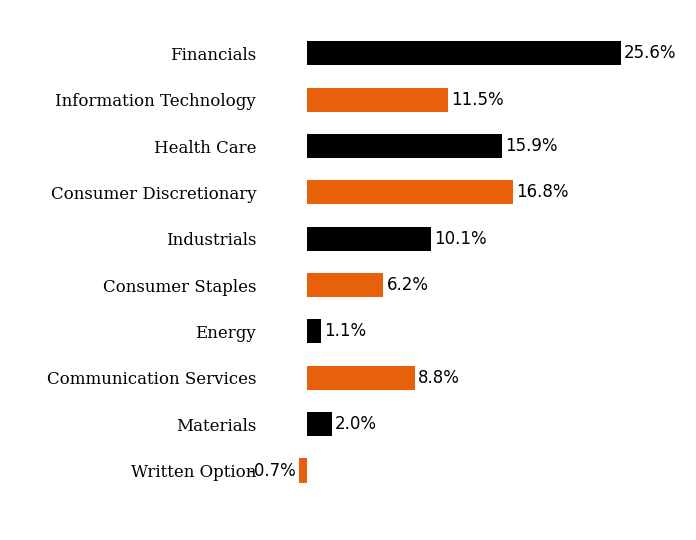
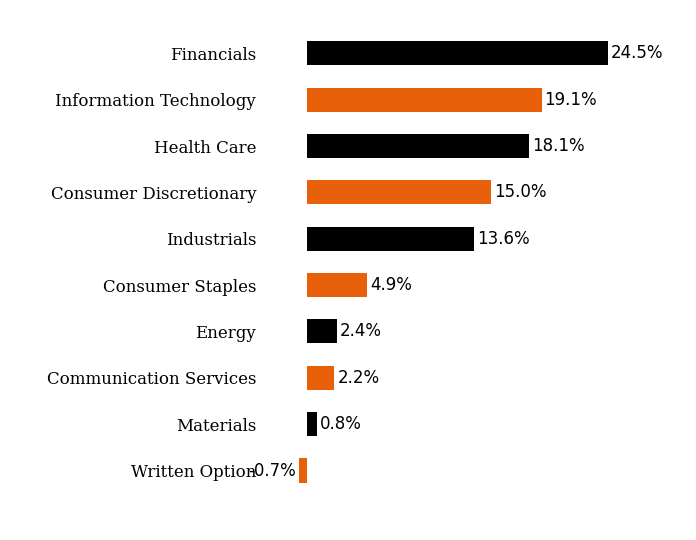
Financials: 25.6% -> 24.5%
Information Technology: 11.5% -> 19.1%
Health Care: 15.9% -> 18.1%
Consumer Discretionary: 16.8% -> 15.0%
Industrials: 10.1% -> 13.6%
Consumer Staples: 6.2% -> 4.9%
Energy: 1.1% -> 2.4%
Communication Services: 8.8% -> 2.2%
Materials: 2.0% -> 0.8%
